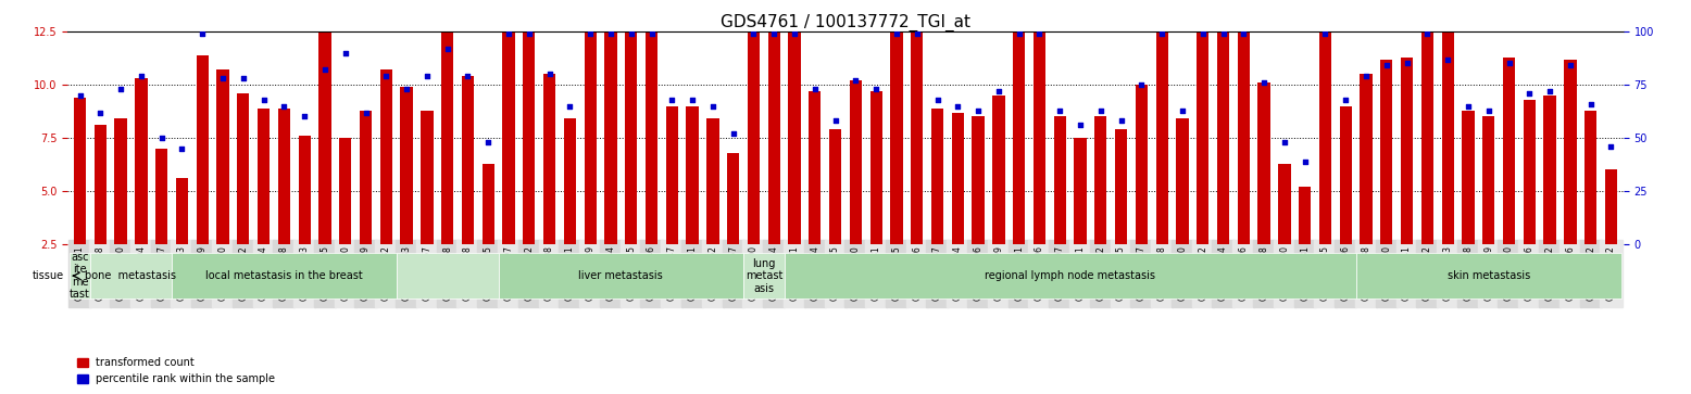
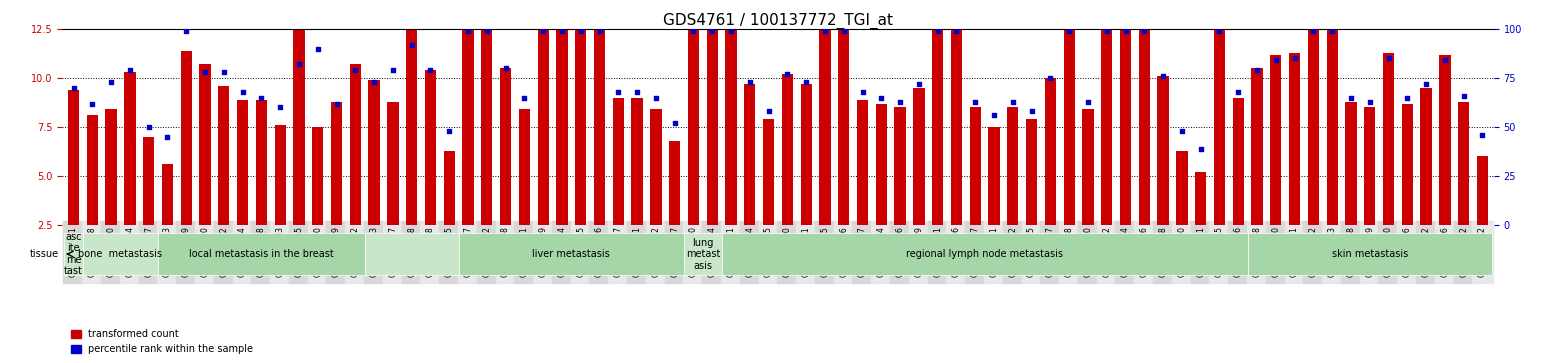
percentile rank within the sample/GSM1124943: 87 -> 99
transformed count/GSM1124816: 9.3 -> 8.7
percentile rank within the sample/GSM1124816: 71 -> 65
